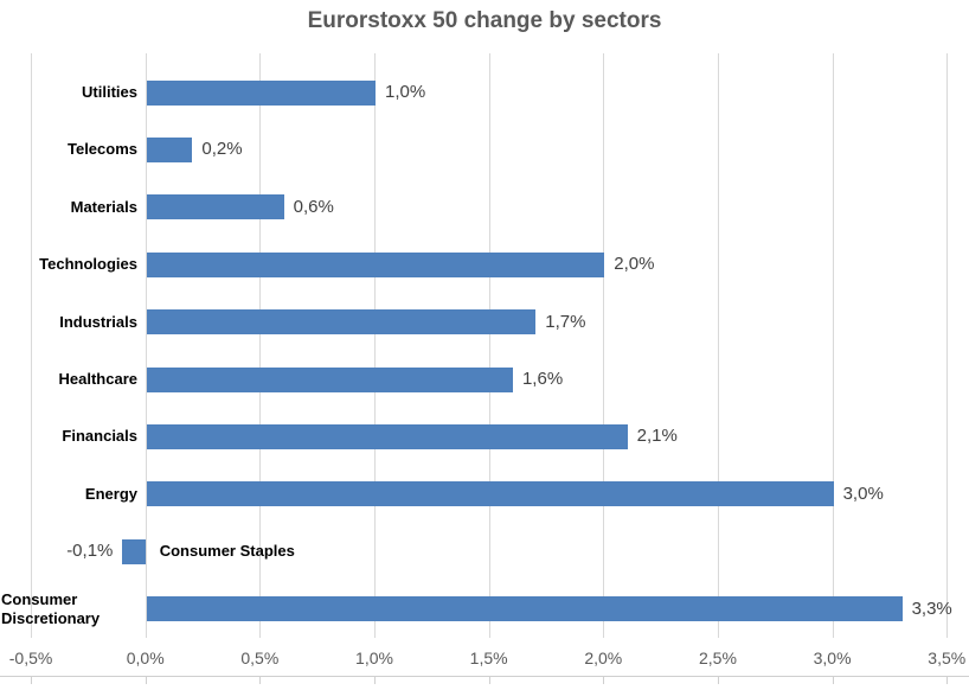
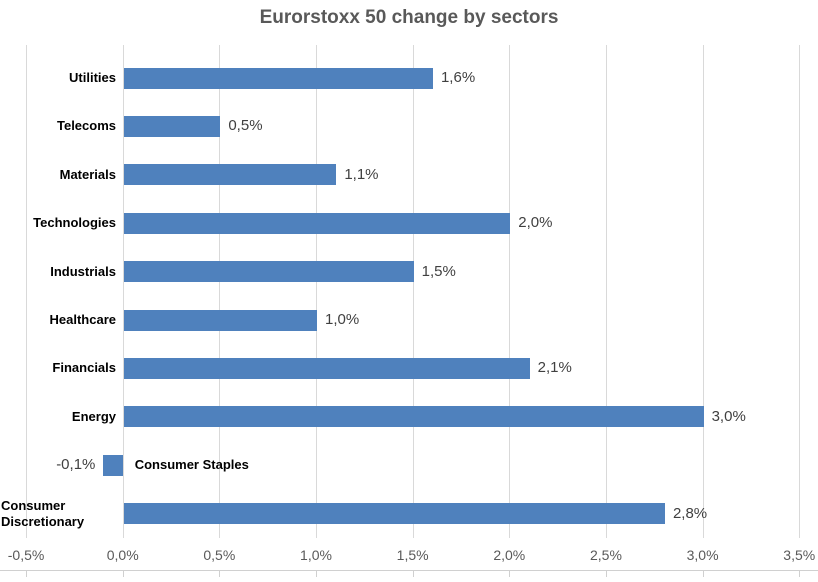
Utilities: 1,0% -> 1,6%
Telecoms: 0,2% -> 0,5%
Materials: 0,6% -> 1,1%
Industrials: 1,7% -> 1,5%
Healthcare: 1,6% -> 1,0%
Consumer Discretionary: 3,3% -> 2,8%
